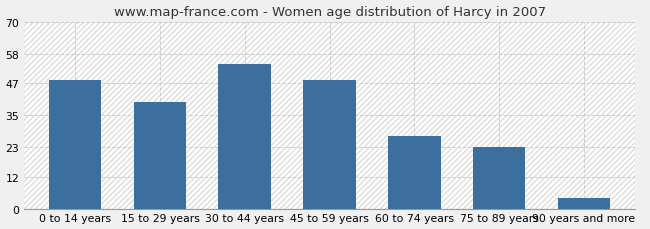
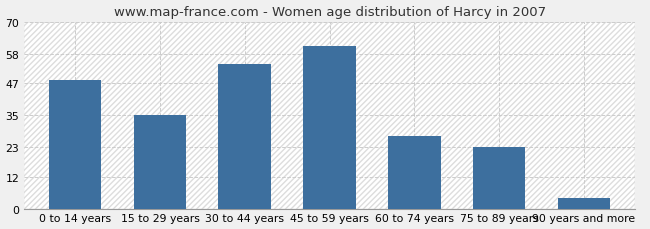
15 to 29 years: 40 -> 35
45 to 59 years: 48 -> 61
